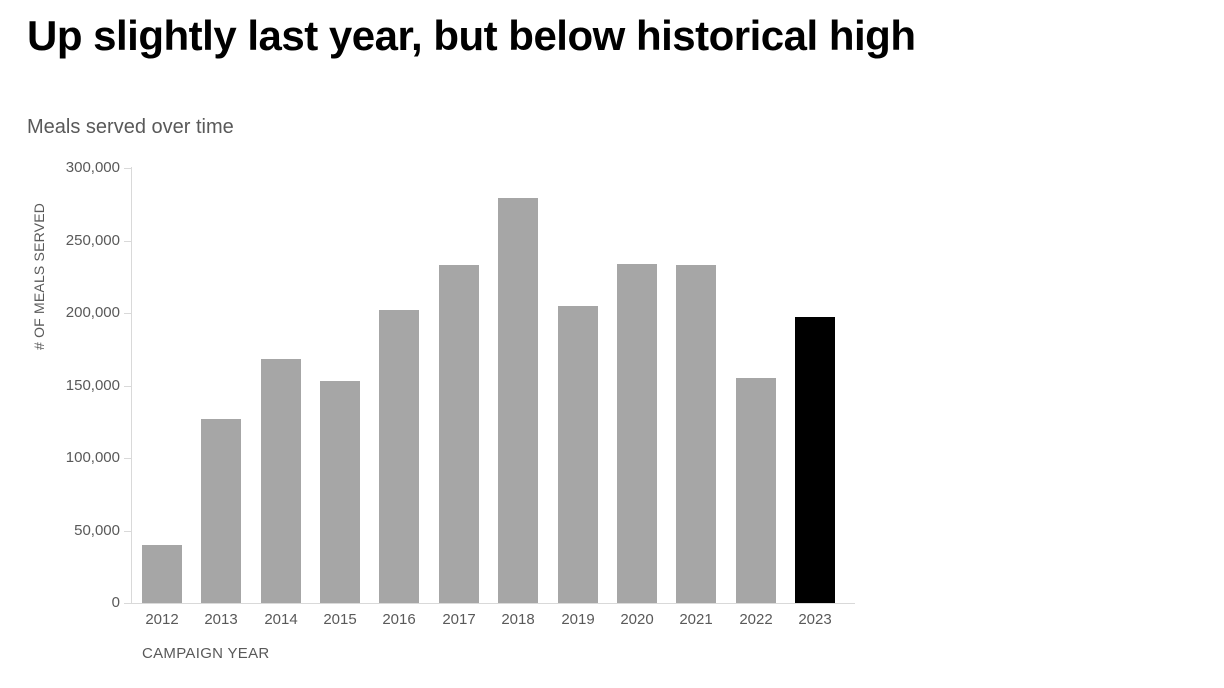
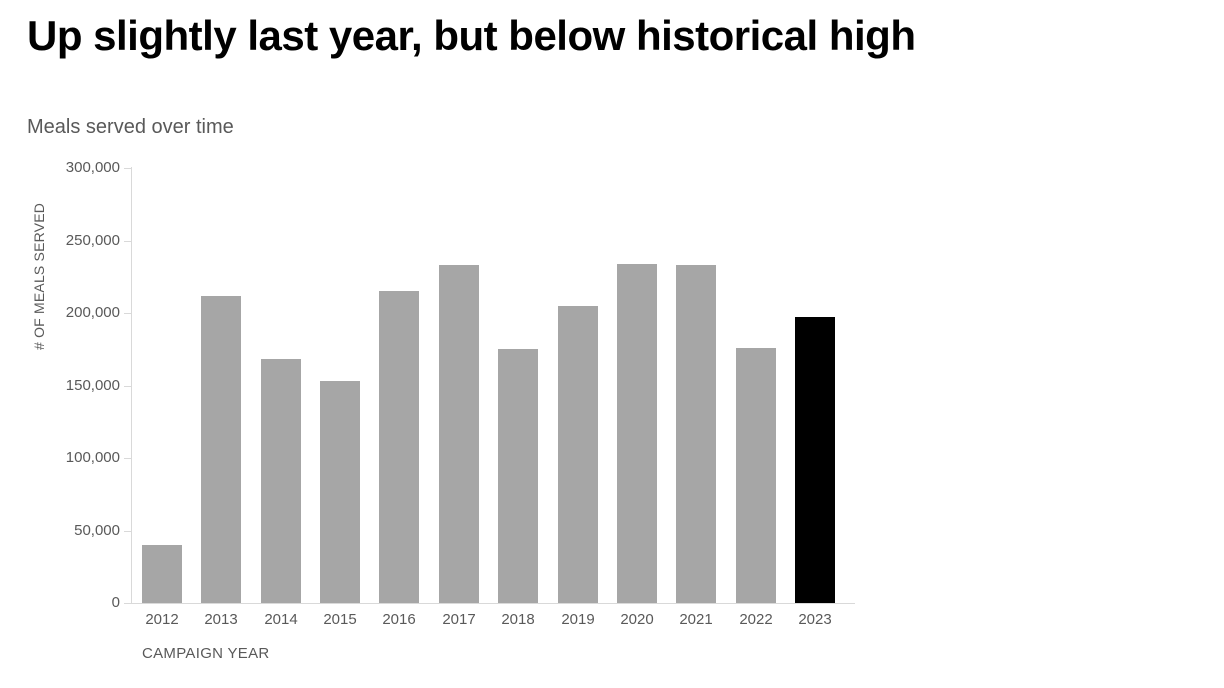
2013: 127000 -> 212000
2016: 202000 -> 215000
2018: 279000 -> 175000
2022: 155000 -> 176000
